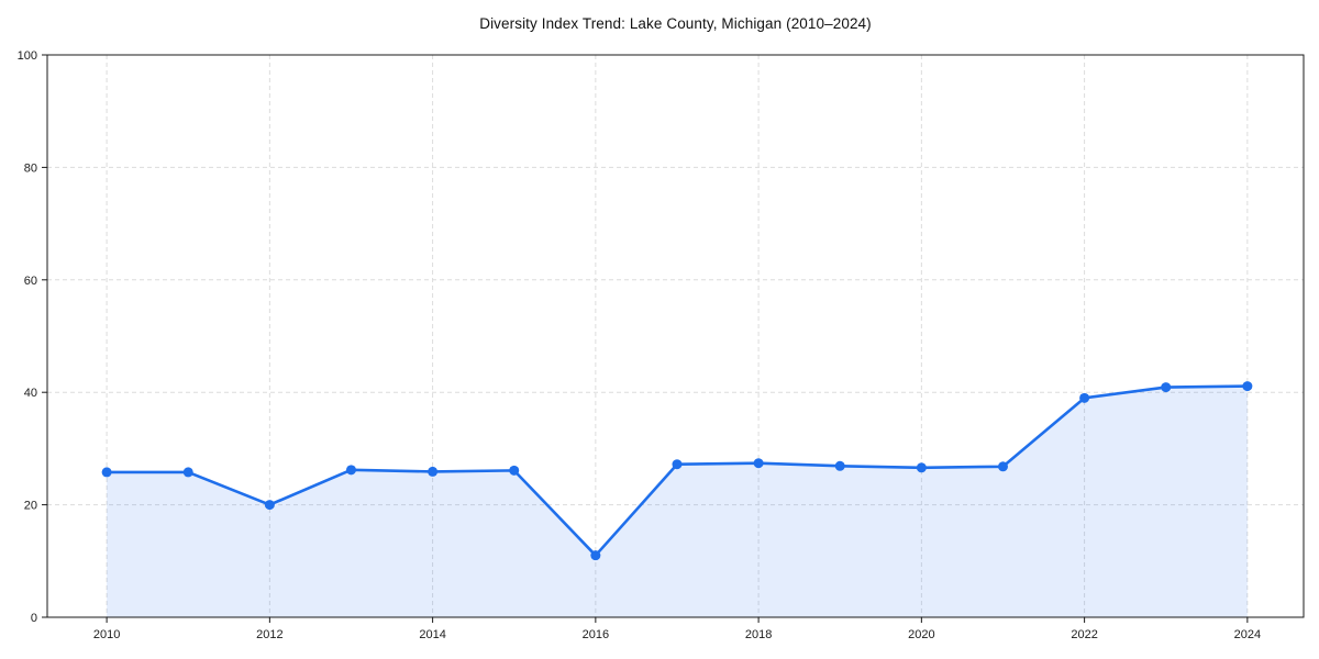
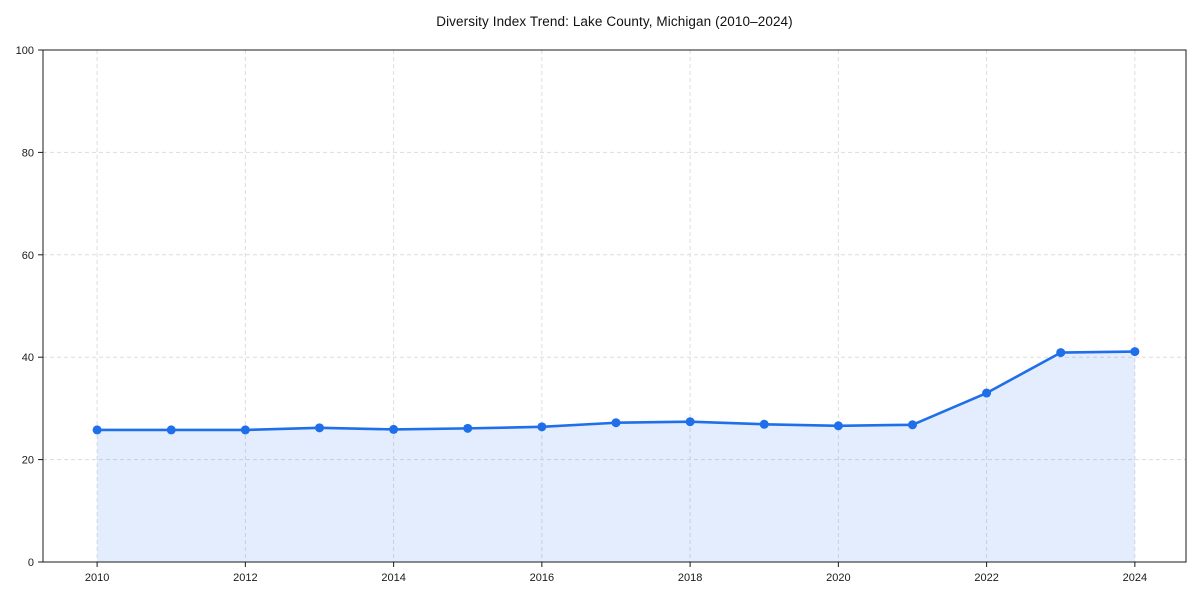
2012: 20 -> 26
2016: 11 -> 26
2022: 39 -> 33
